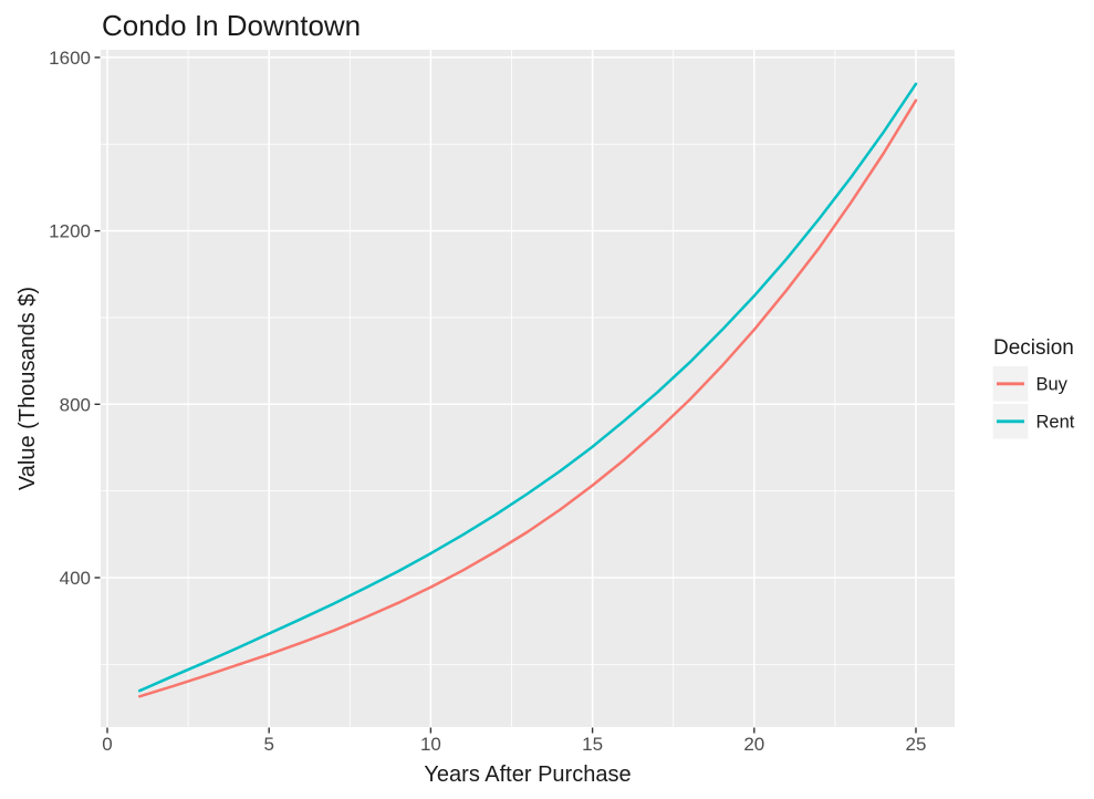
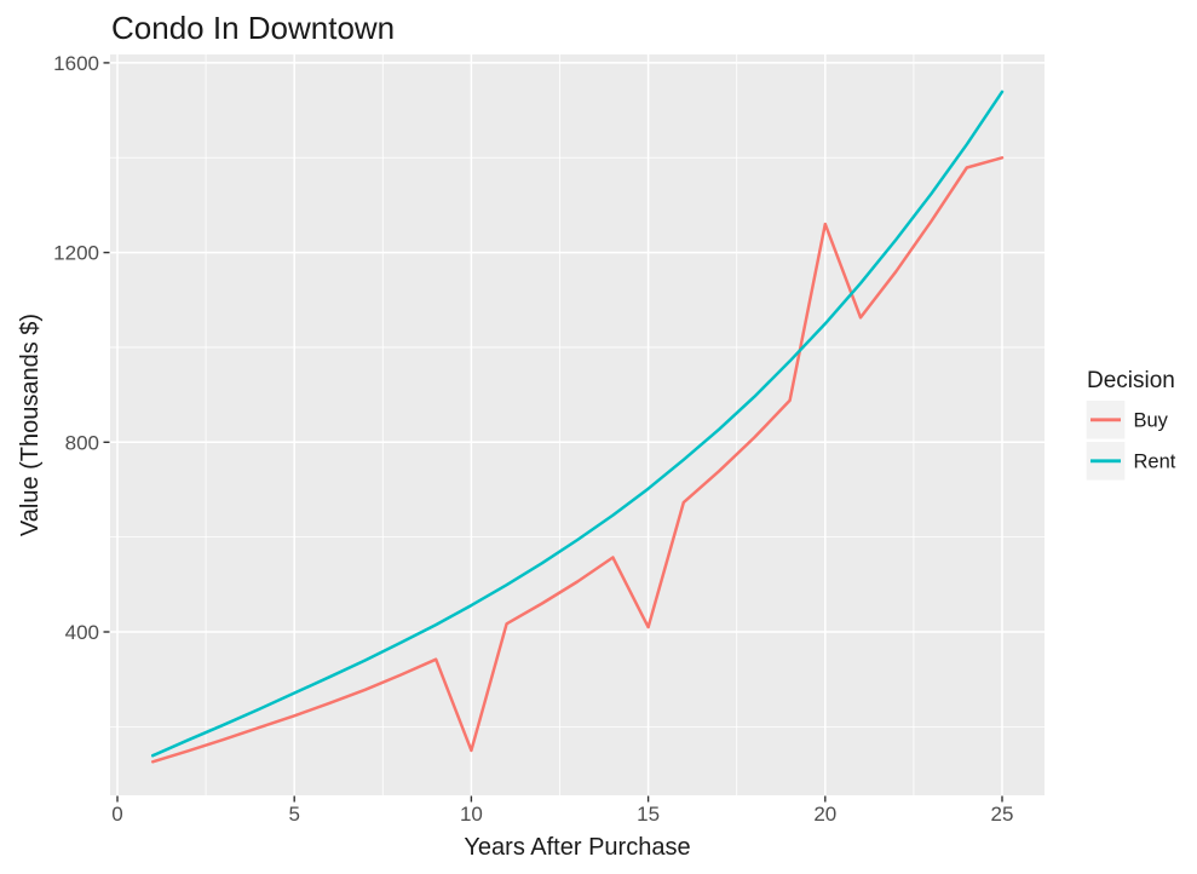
Buy/10: 380 -> 150
Buy/15: 610 -> 410
Buy/20: 970 -> 1260
Buy/25: 1500 -> 1400
